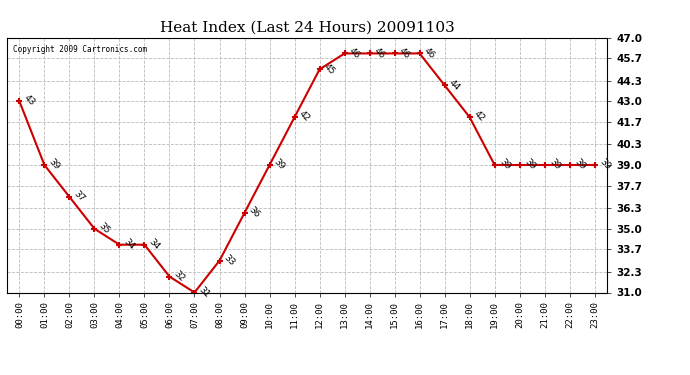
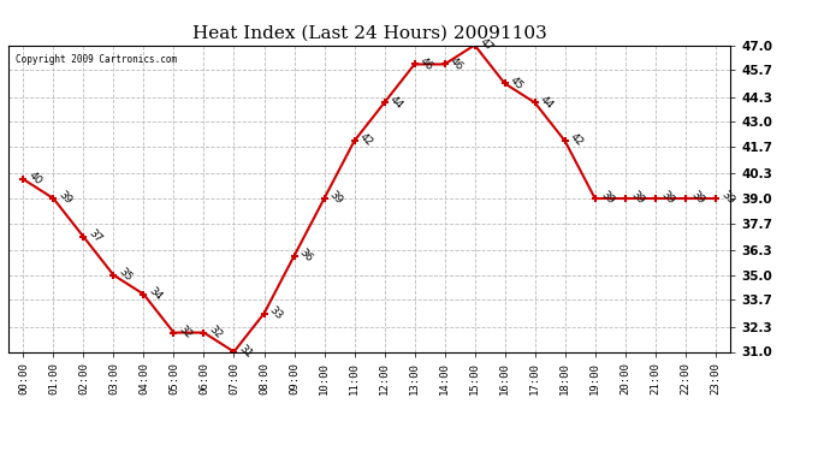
00:00: 43 -> 40
05:00: 34 -> 32
12:00: 45 -> 44
15:00: 46 -> 47
16:00: 46 -> 45
